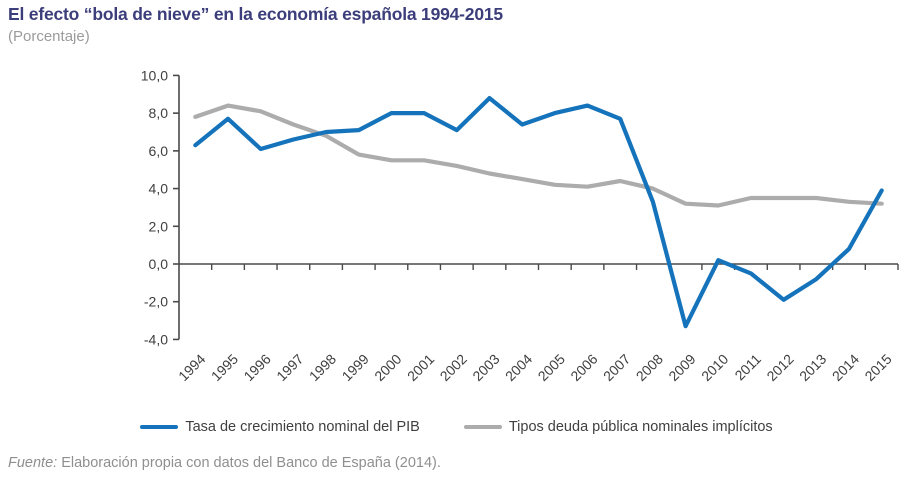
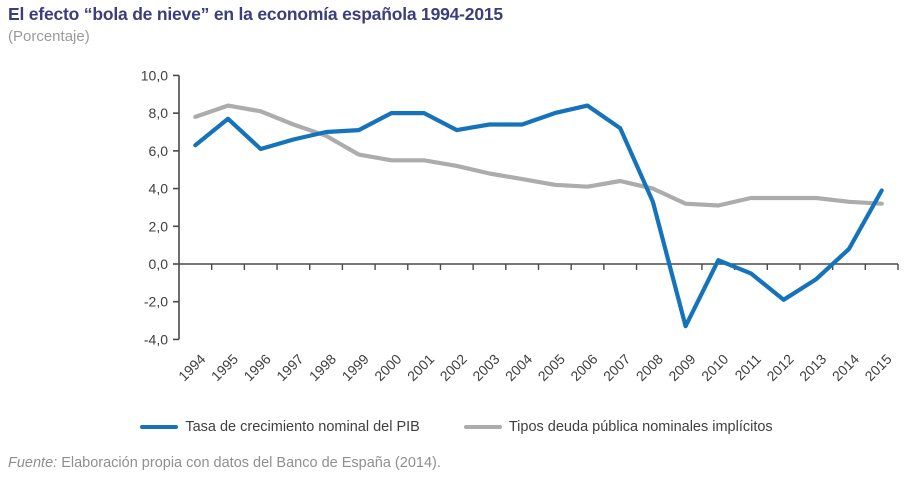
Tasa de crecimiento nominal del PIB/2003: 8,8 -> 7,4
Tasa de crecimiento nominal del PIB/2007: 7,7 -> 7,2
